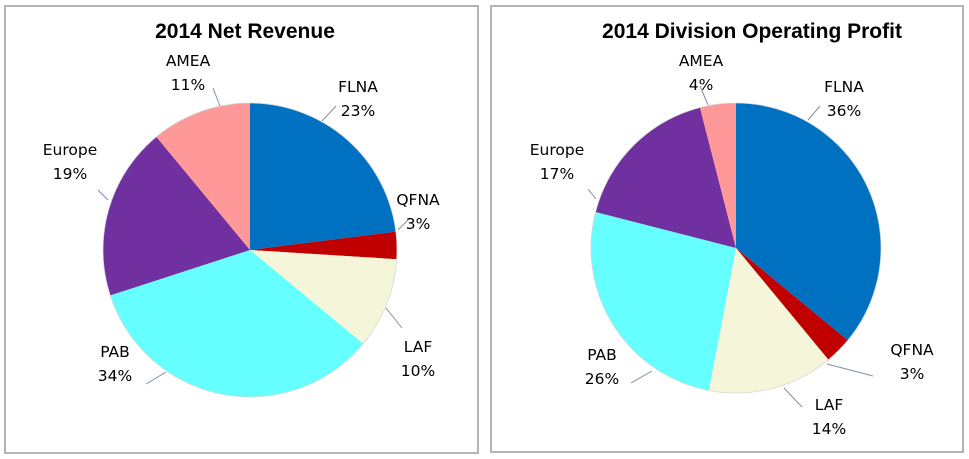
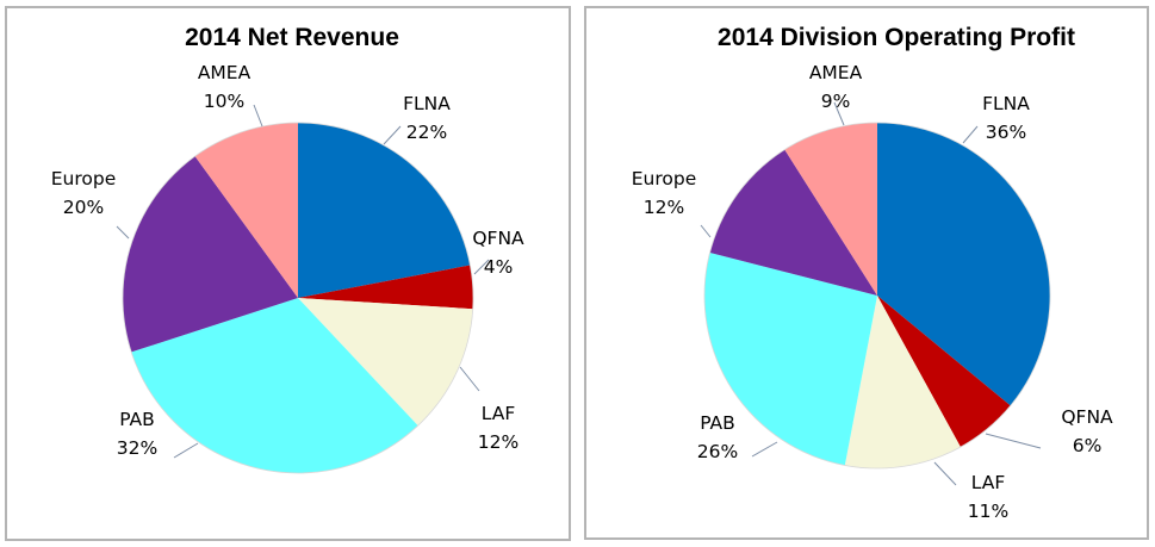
2014 Net Revenue/FLNA: 23% -> 22%
2014 Net Revenue/QFNA: 3% -> 4%
2014 Net Revenue/LAF: 10% -> 12%
2014 Net Revenue/PAB: 34% -> 32%
2014 Net Revenue/Europe: 19% -> 20%
2014 Net Revenue/AMEA: 11% -> 10%
2014 Division Operating Profit/QFNA: 3% -> 6%
2014 Division Operating Profit/LAF: 14% -> 11%
2014 Division Operating Profit/Europe: 17% -> 12%
2014 Division Operating Profit/AMEA: 4% -> 9%
